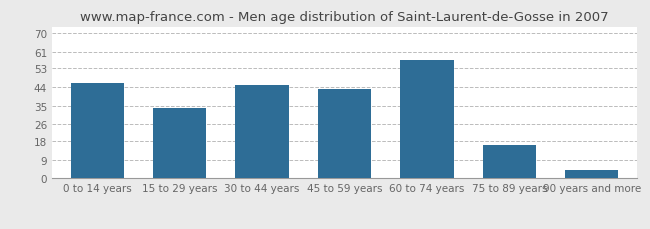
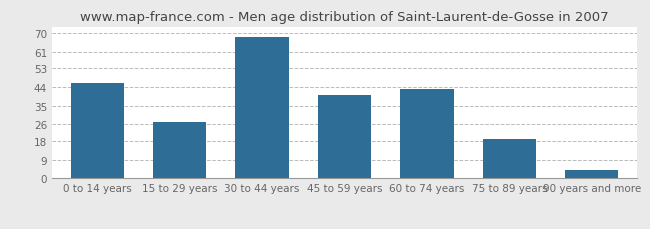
15 to 29 years: 34 -> 27
30 to 44 years: 45 -> 68
45 to 59 years: 43 -> 40
60 to 74 years: 57 -> 43
75 to 89 years: 16 -> 19
